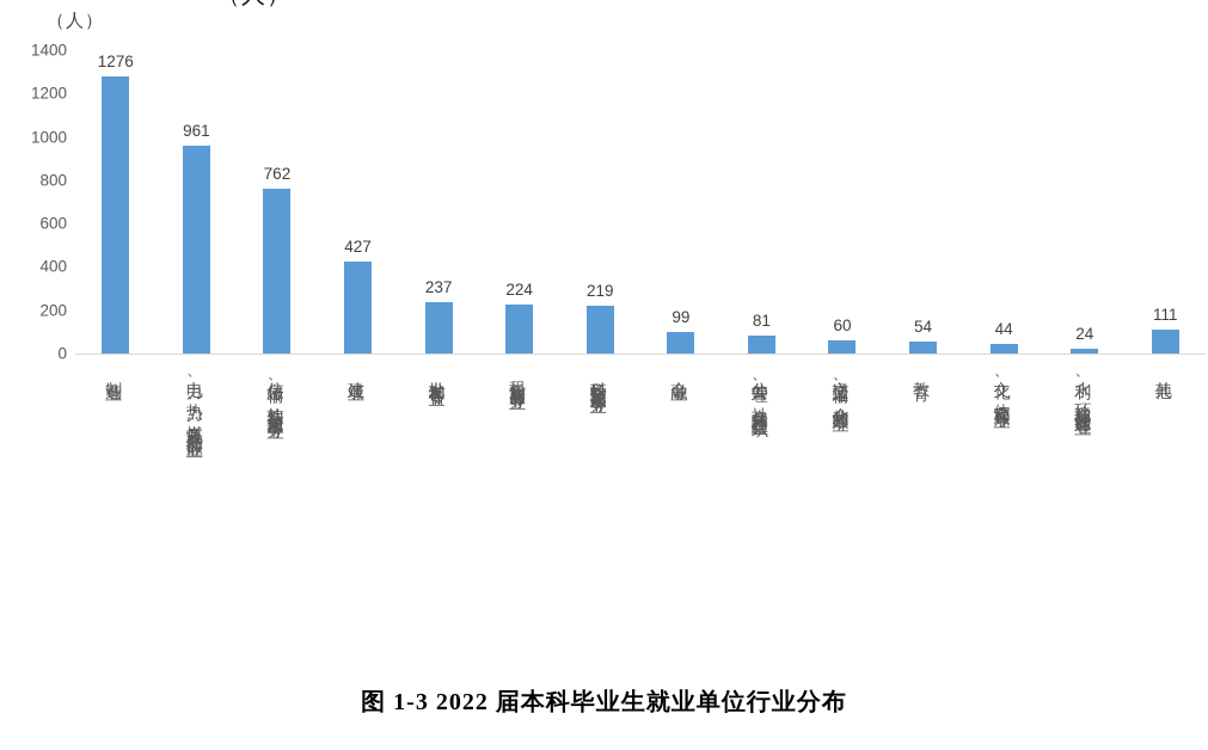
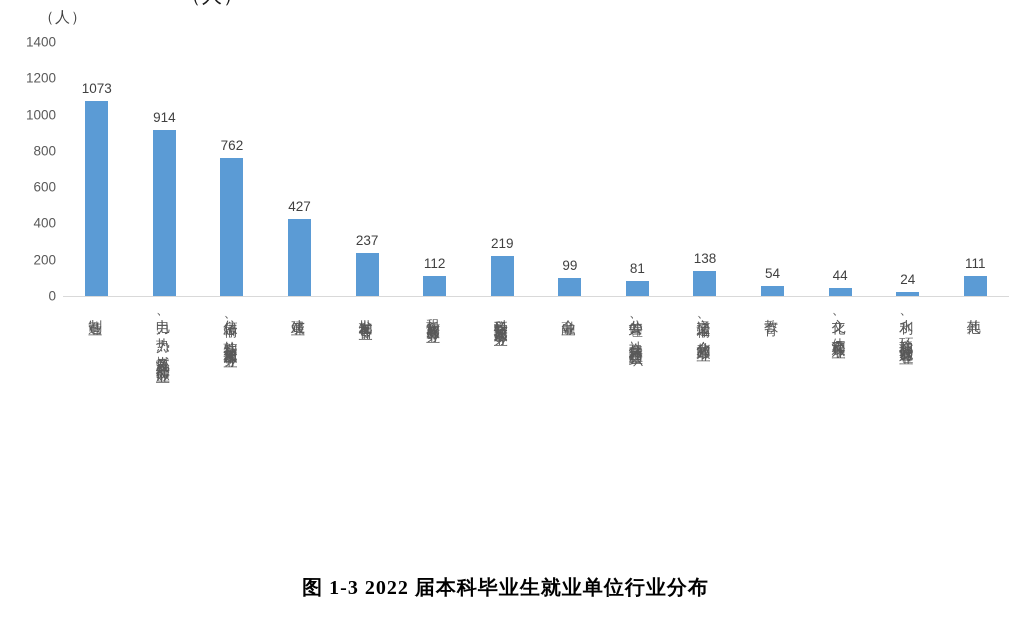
制造业: 1276 -> 1073
电力、热力、燃气及水生产和供应业: 961 -> 914
租赁和商务服务业: 224 -> 112
交通运输、仓储和邮政业: 60 -> 138
